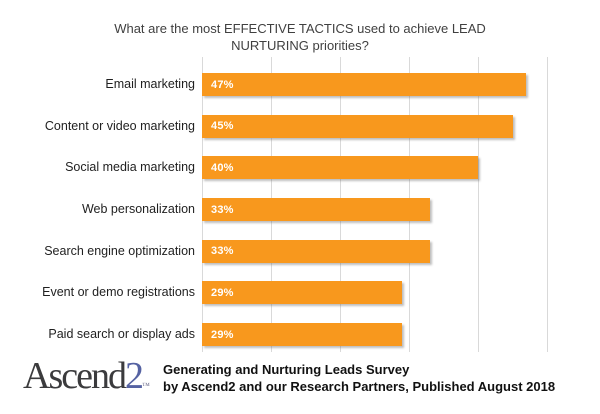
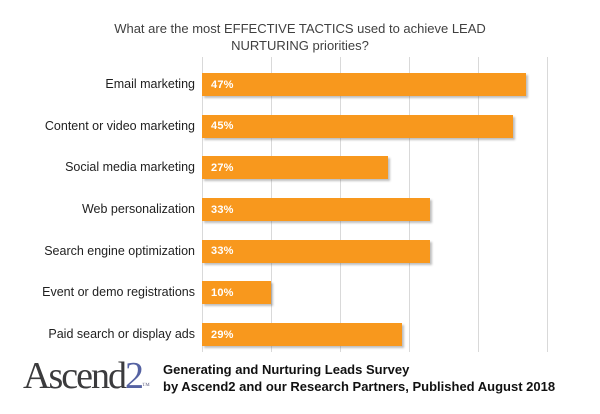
Social media marketing: 40% -> 27%
Event or demo registrations: 29% -> 10%
